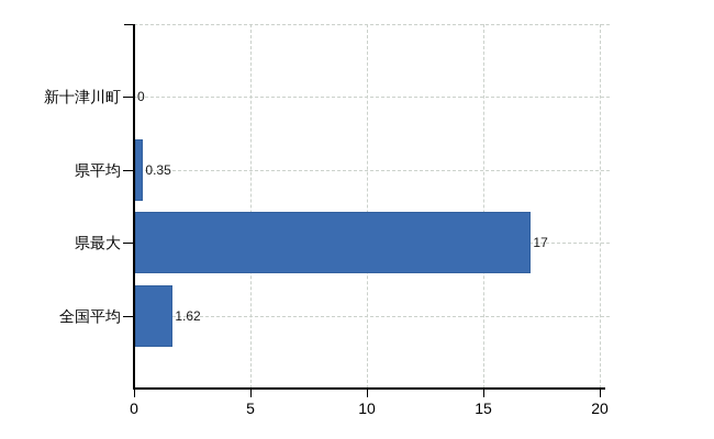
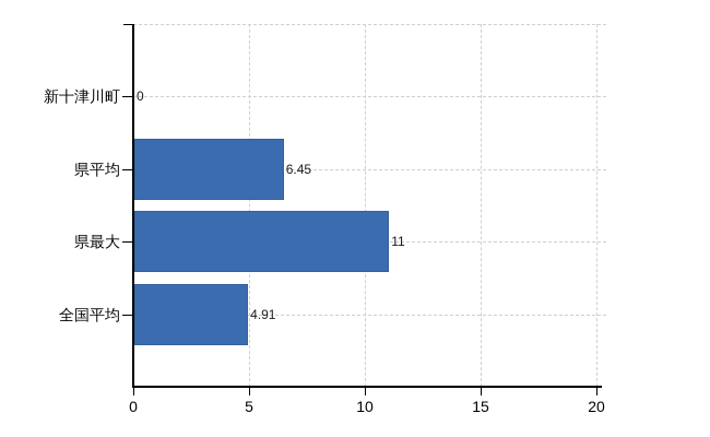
県平均: 0.35 -> 6.45
県最大: 17 -> 11
全国平均: 1.62 -> 4.91
